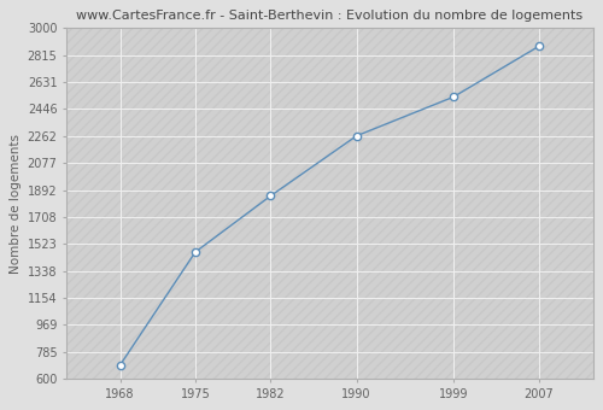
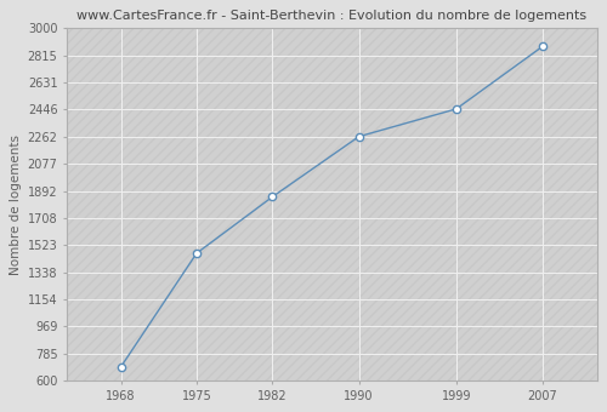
1999: 2530 -> 2450
